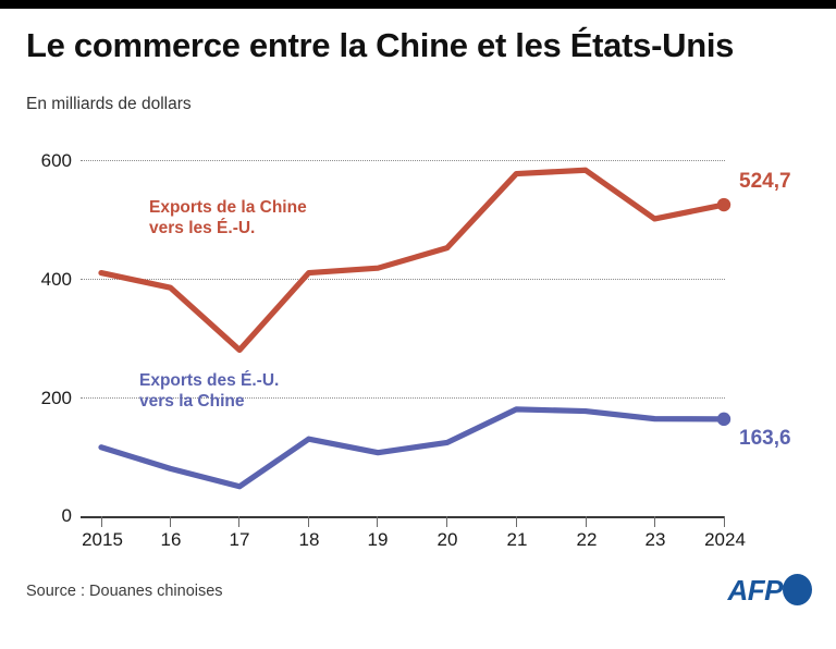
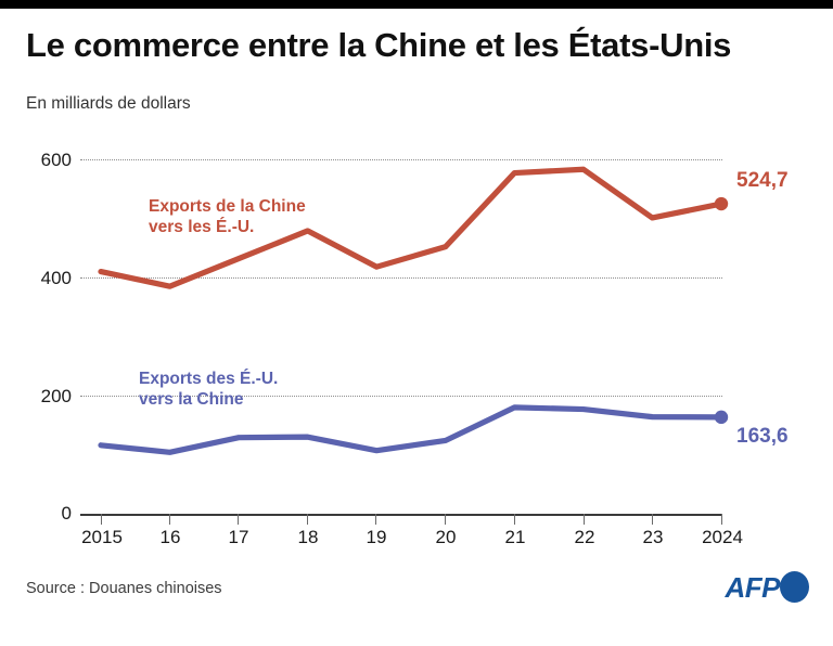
Exports des É.-U. vers la Chine/16: 80 -> 100
Exports de la Chine vers les É.-U./17: 280 -> 430
Exports des É.-U. vers la Chine/17: 50 -> 130
Exports de la Chine vers les É.-U./18: 410 -> 480
